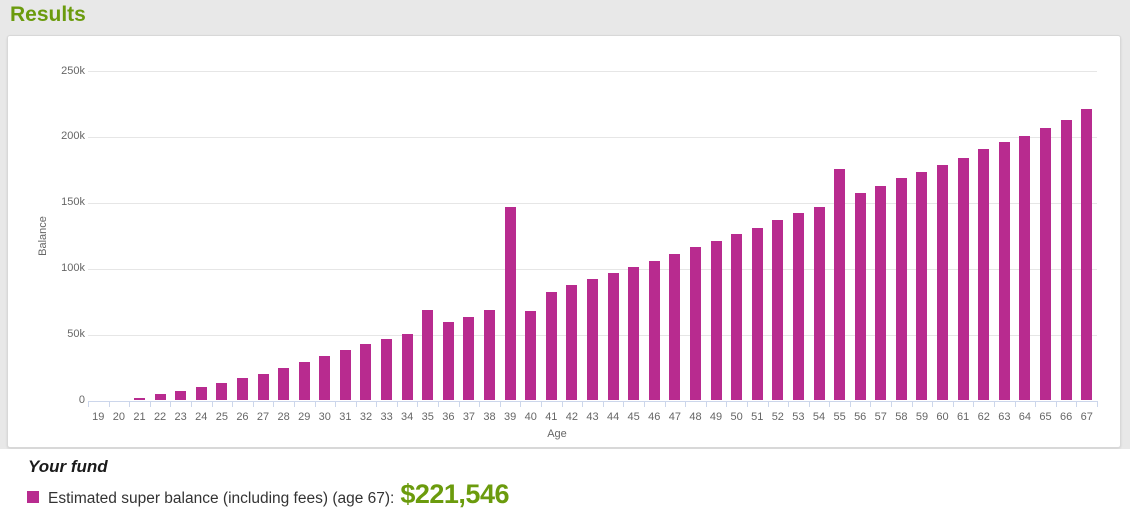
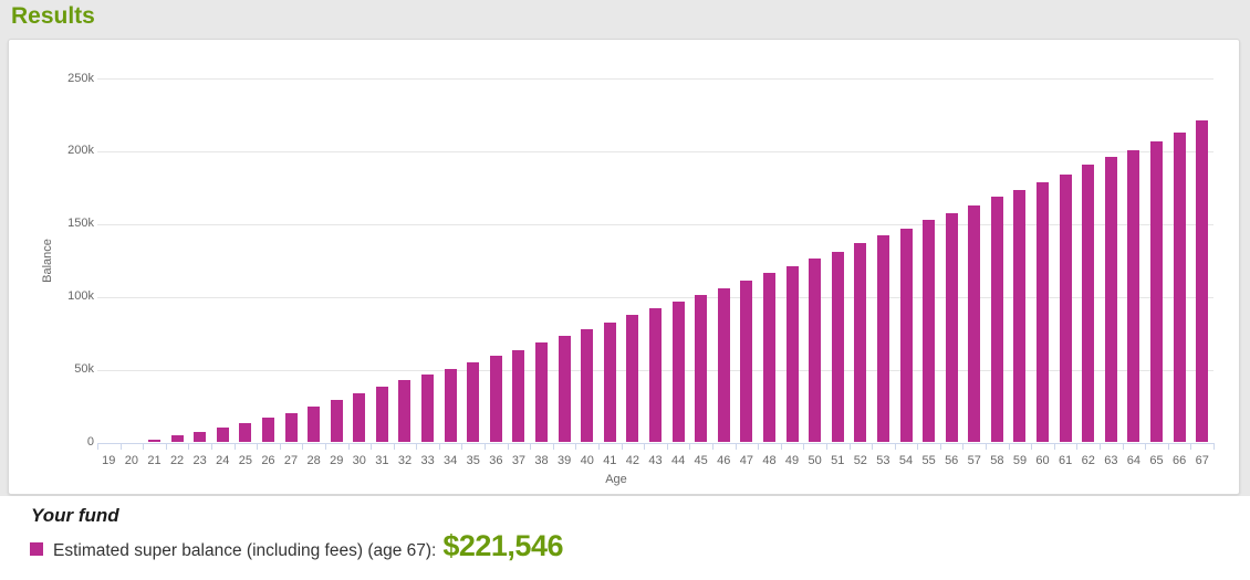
35: 69k -> 55k
39: 147k -> 73k
40: 68k -> 78k
55: 176k -> 153k
